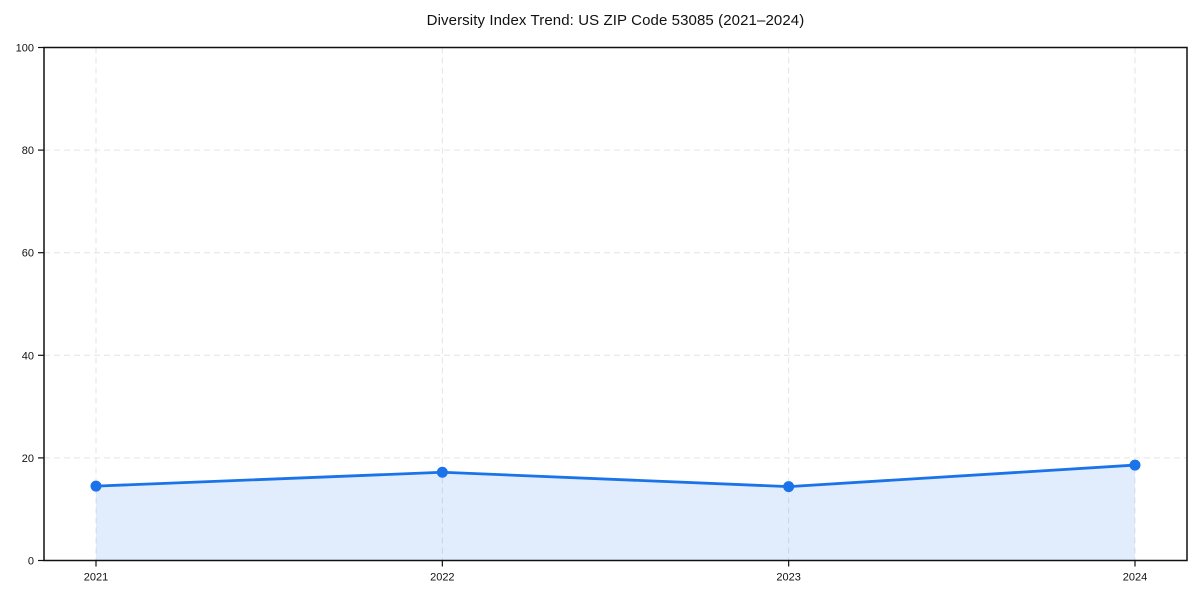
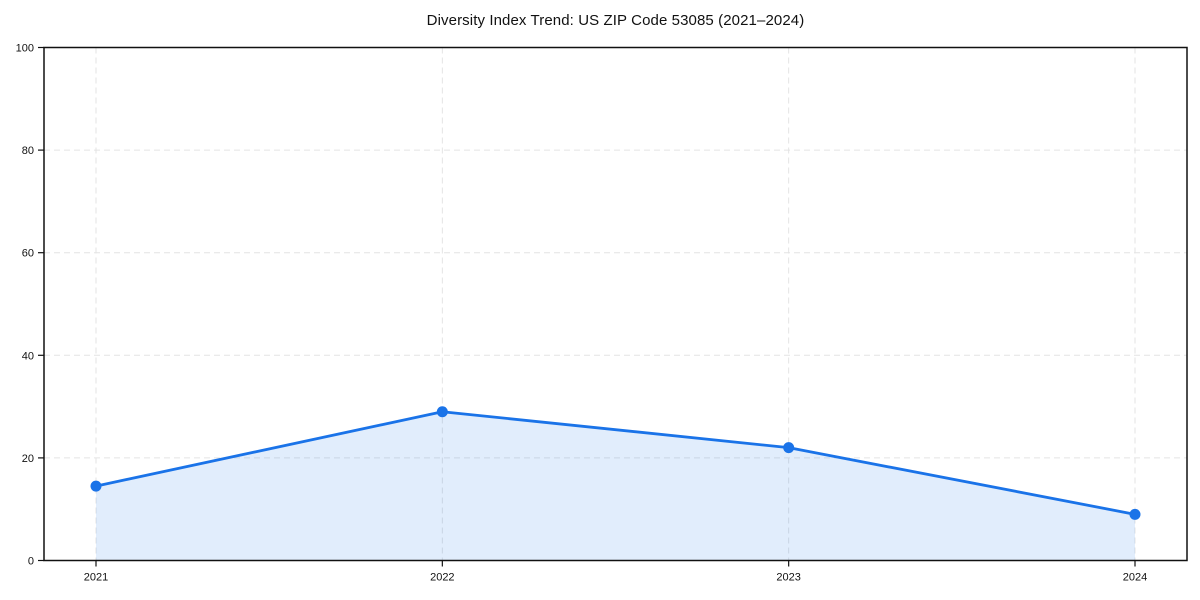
2022: 17 -> 29
2023: 14 -> 22
2024: 19 -> 9
